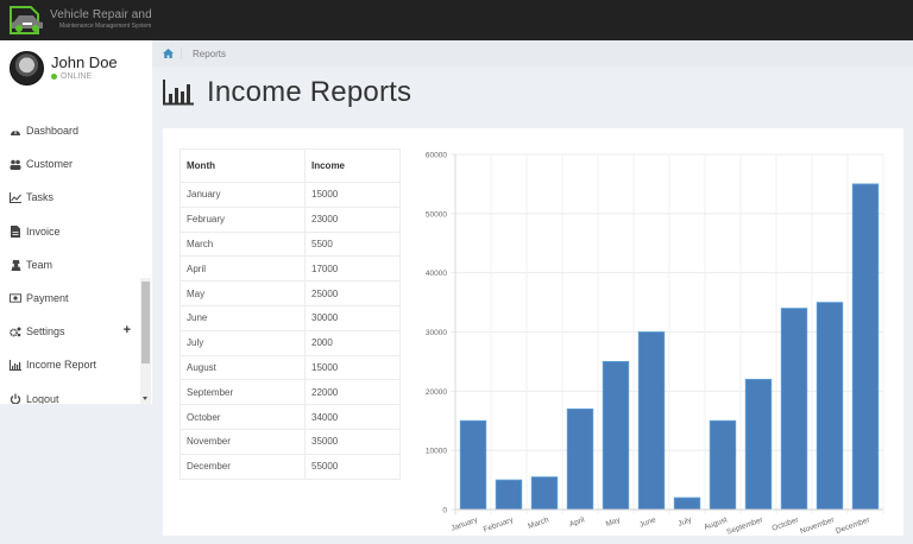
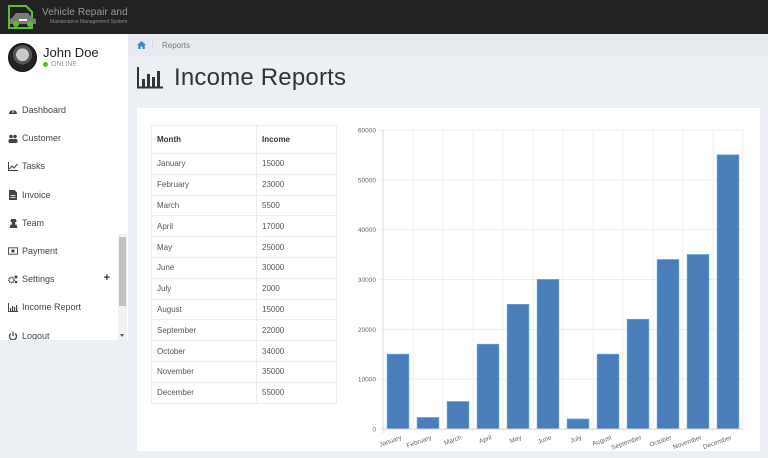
February: 5000 -> 2000
